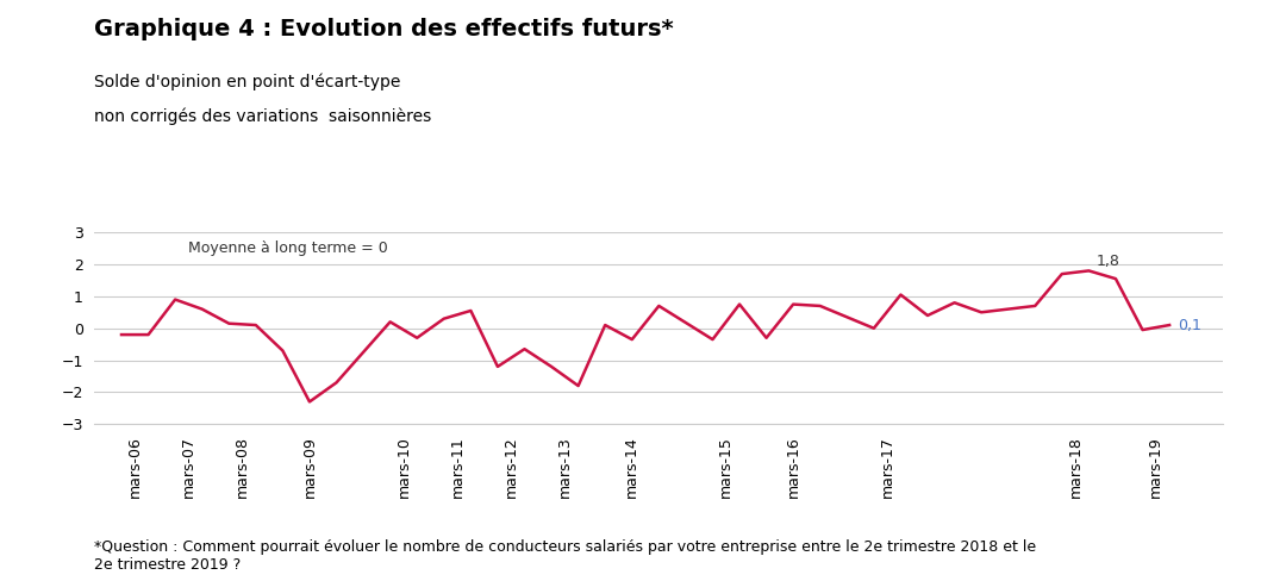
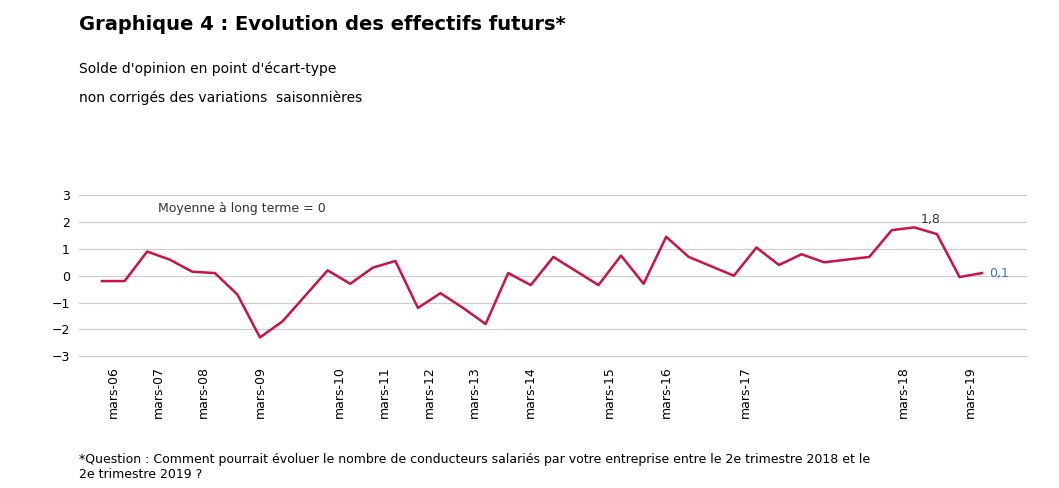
mars-16: 0.75 -> 1.45
